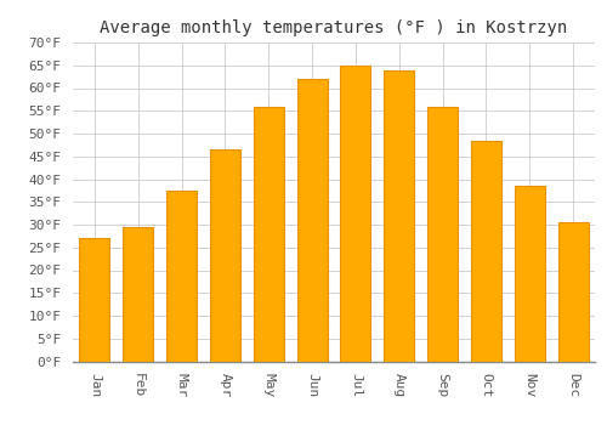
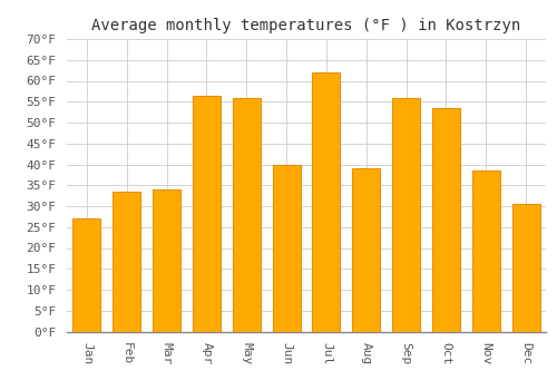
Feb: 29.5°F -> 33.5°F
Mar: 37.5°F -> 34.0°F
Apr: 46.5°F -> 56.5°F
Jun: 62.0°F -> 40.0°F
Jul: 65.0°F -> 62.0°F
Aug: 64.0°F -> 39.0°F
Oct: 48.5°F -> 53.5°F
